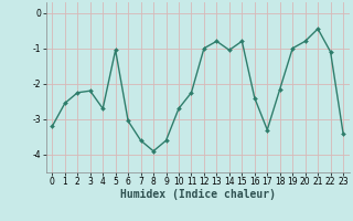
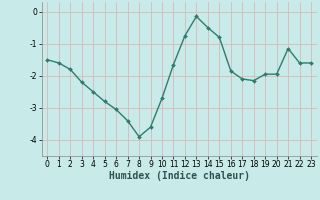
0: -3.20 -> -1.50
1: -2.55 -> -1.60
2: -2.25 -> -1.80
4: -2.70 -> -2.50
5: -1.05 -> -2.80
7: -3.60 -> -3.40
11: -2.25 -> -1.65
12: -1.00 -> -0.75
13: -0.80 -> -0.15
14: -1.05 -> -0.50
16: -2.40 -> -1.85
17: -3.30 -> -2.10
19: -1.00 -> -1.95
20: -0.80 -> -1.95
21: -0.45 -> -1.15
22: -1.10 -> -1.60
23: -3.40 -> -1.60
